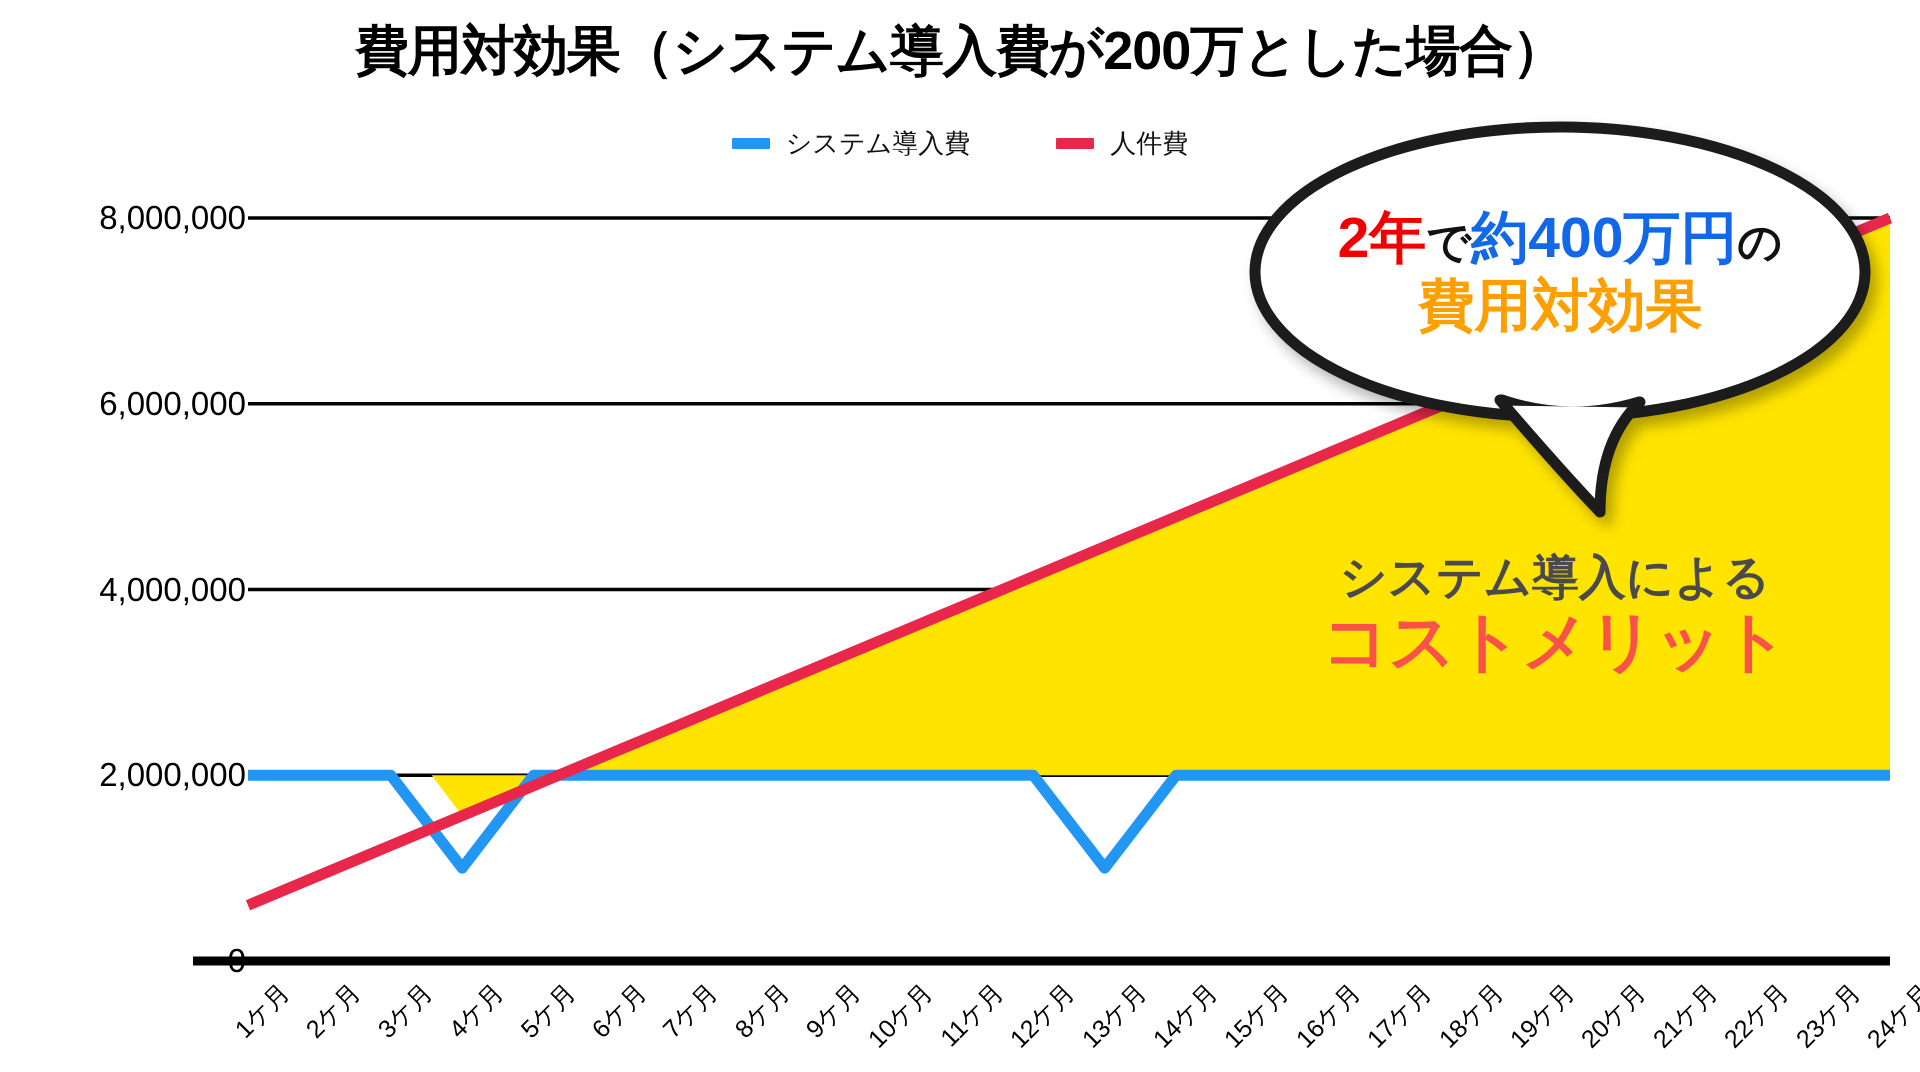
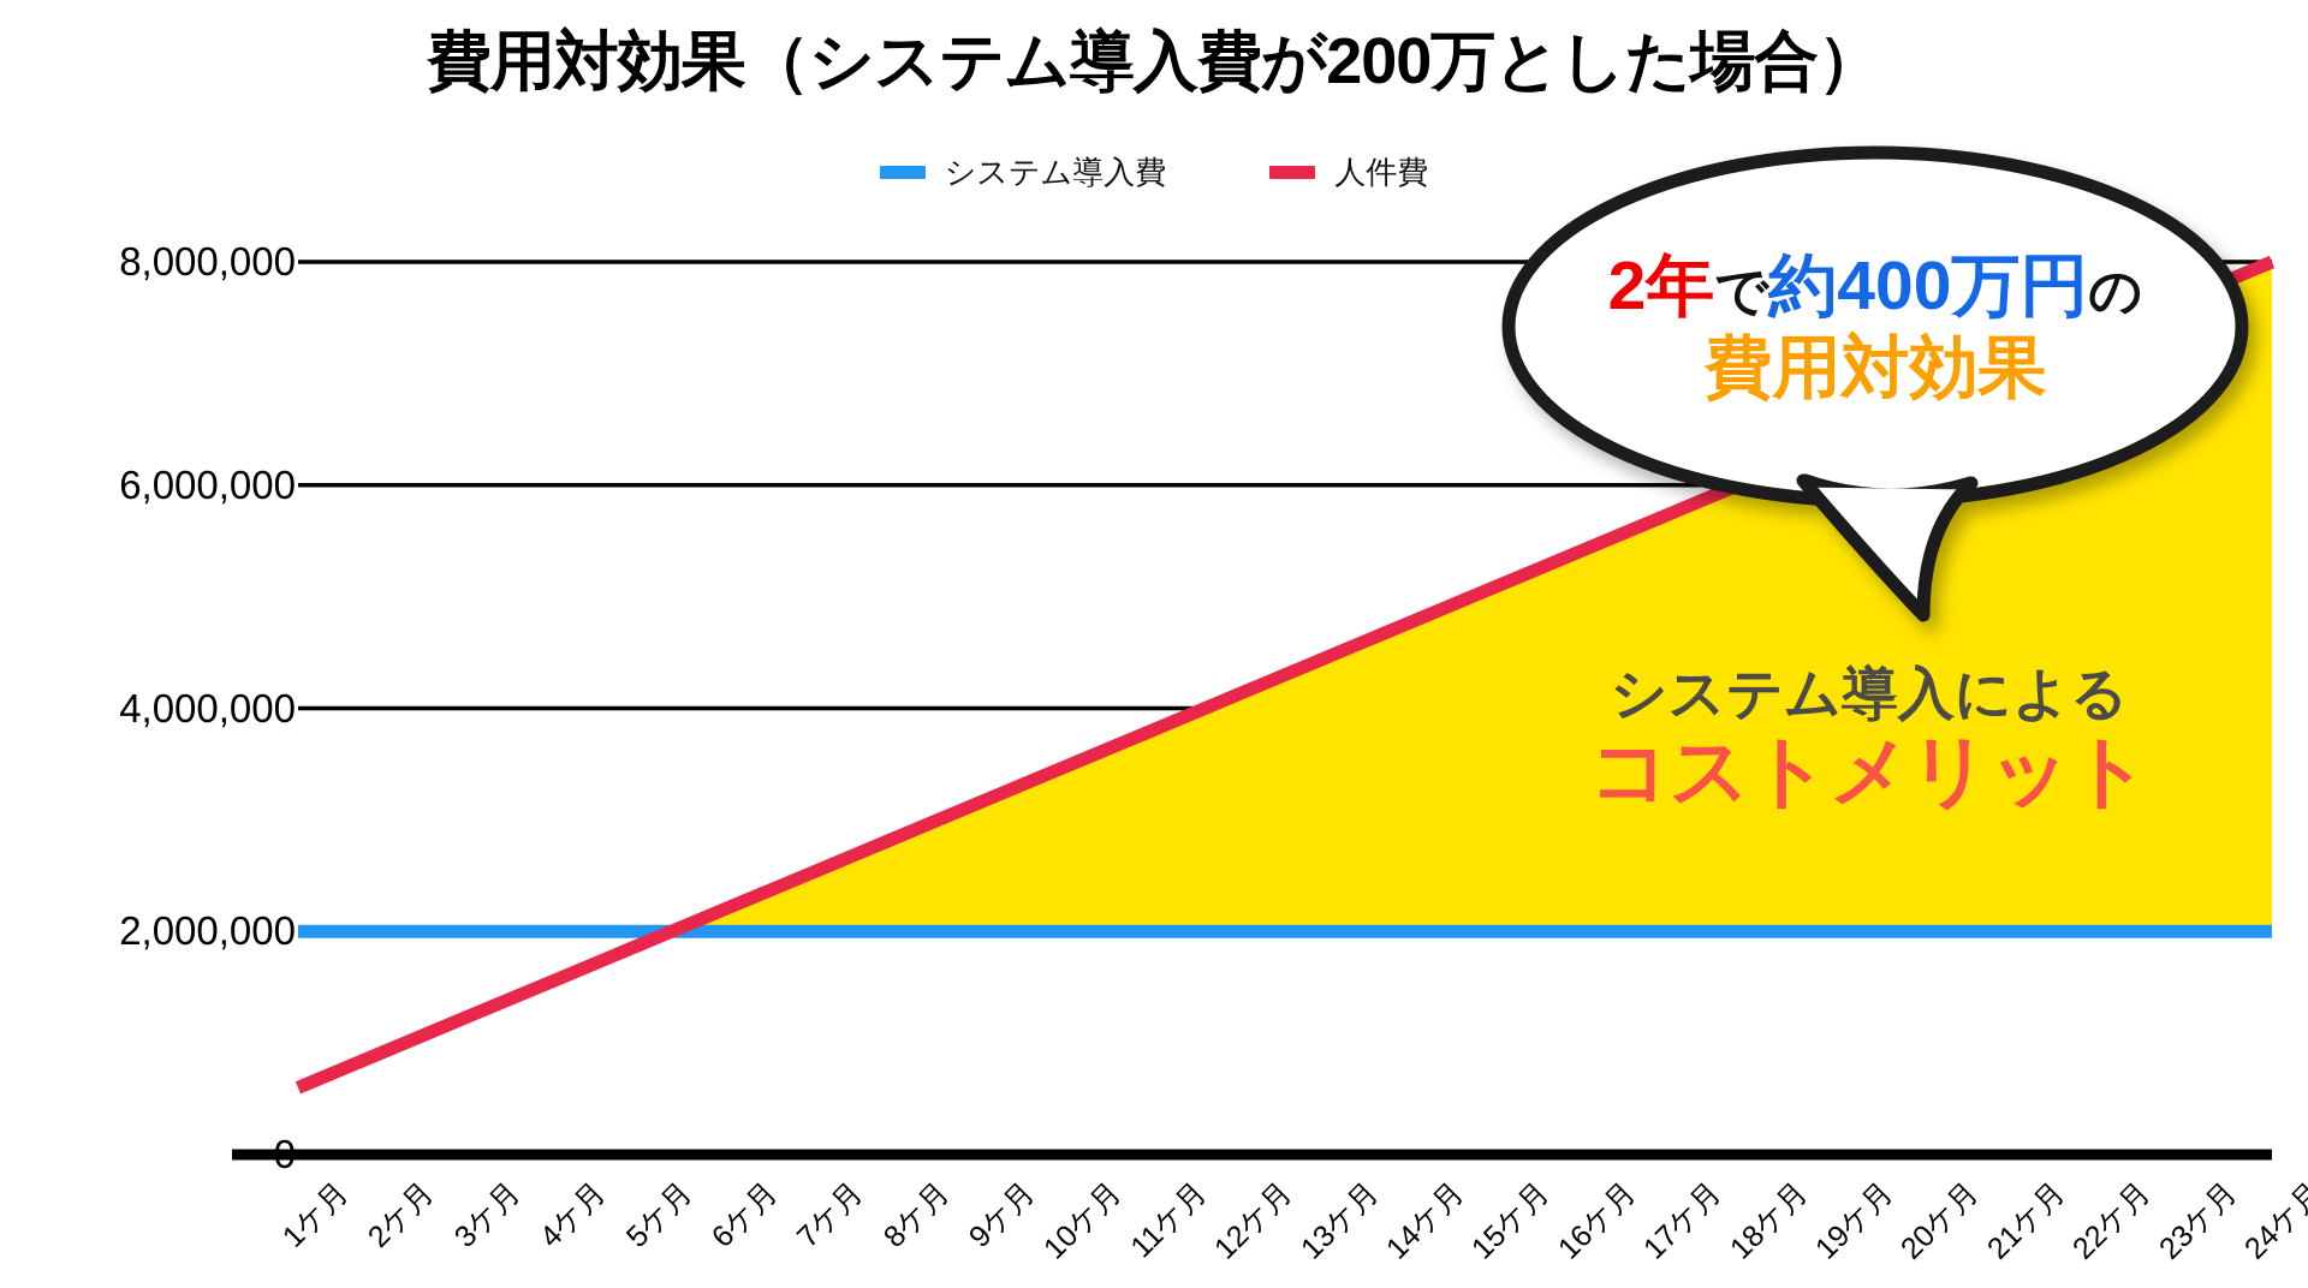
システム導入費/4ケ月: 1000000 -> 2000000
システム導入費/13ケ月: 1000000 -> 2000000
